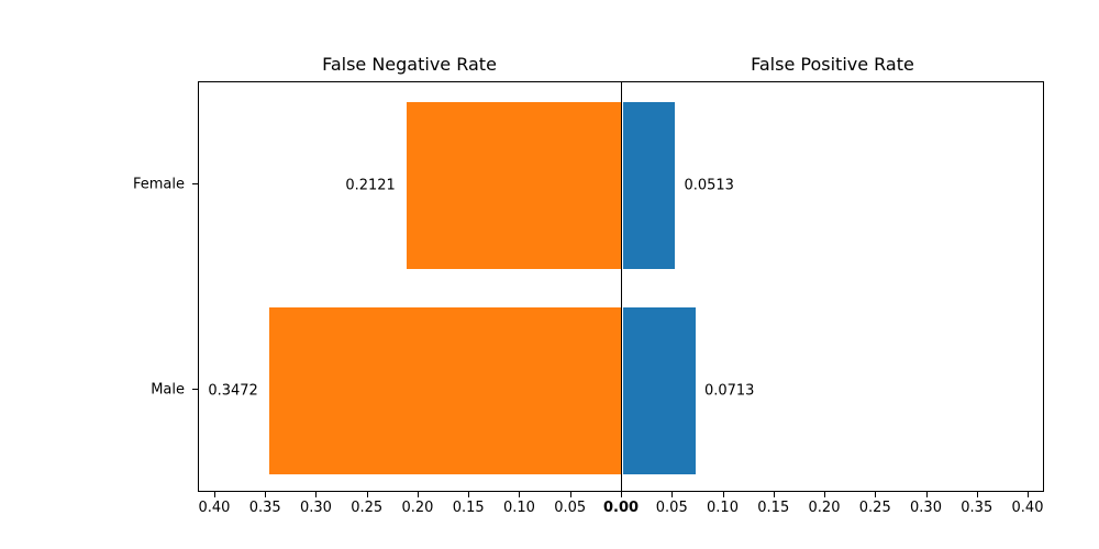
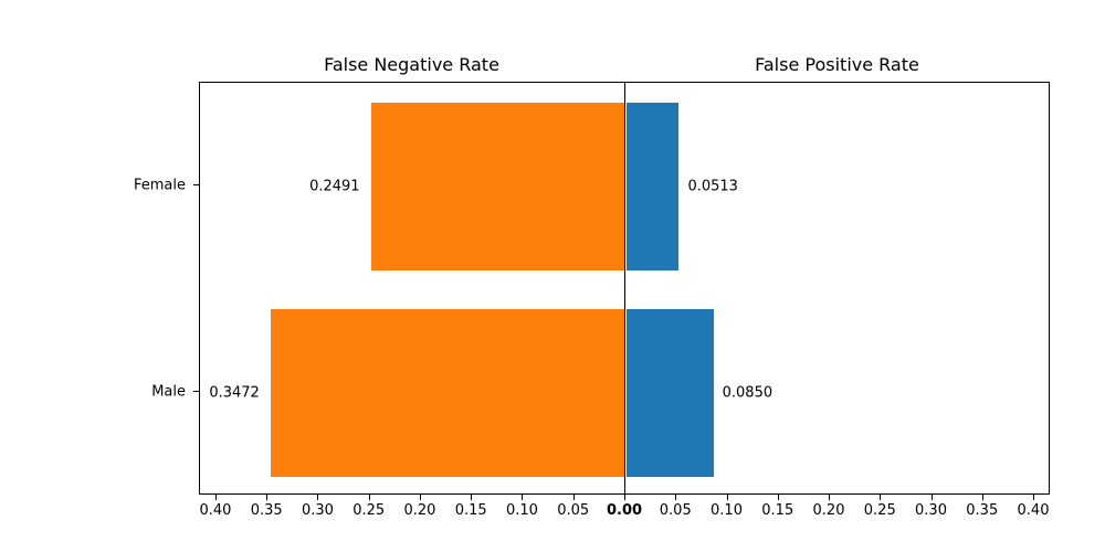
False Negative Rate/Female: 0.2121 -> 0.2491
False Positive Rate/Male: 0.0713 -> 0.0850
